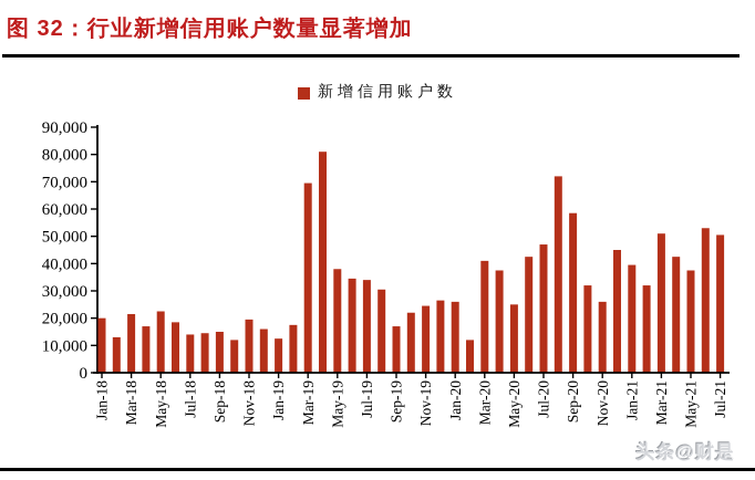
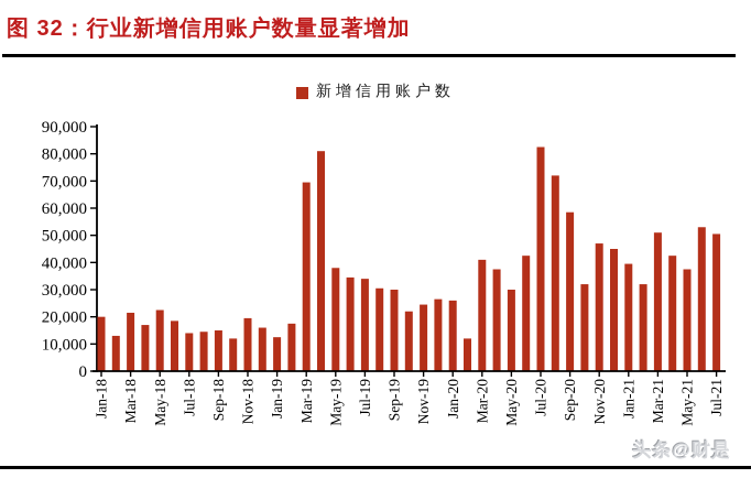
Sep-19: 17000 -> 30000
May-20: 25000 -> 30000
Jul-20: 47000 -> 82000
Nov-20: 26000 -> 47000
